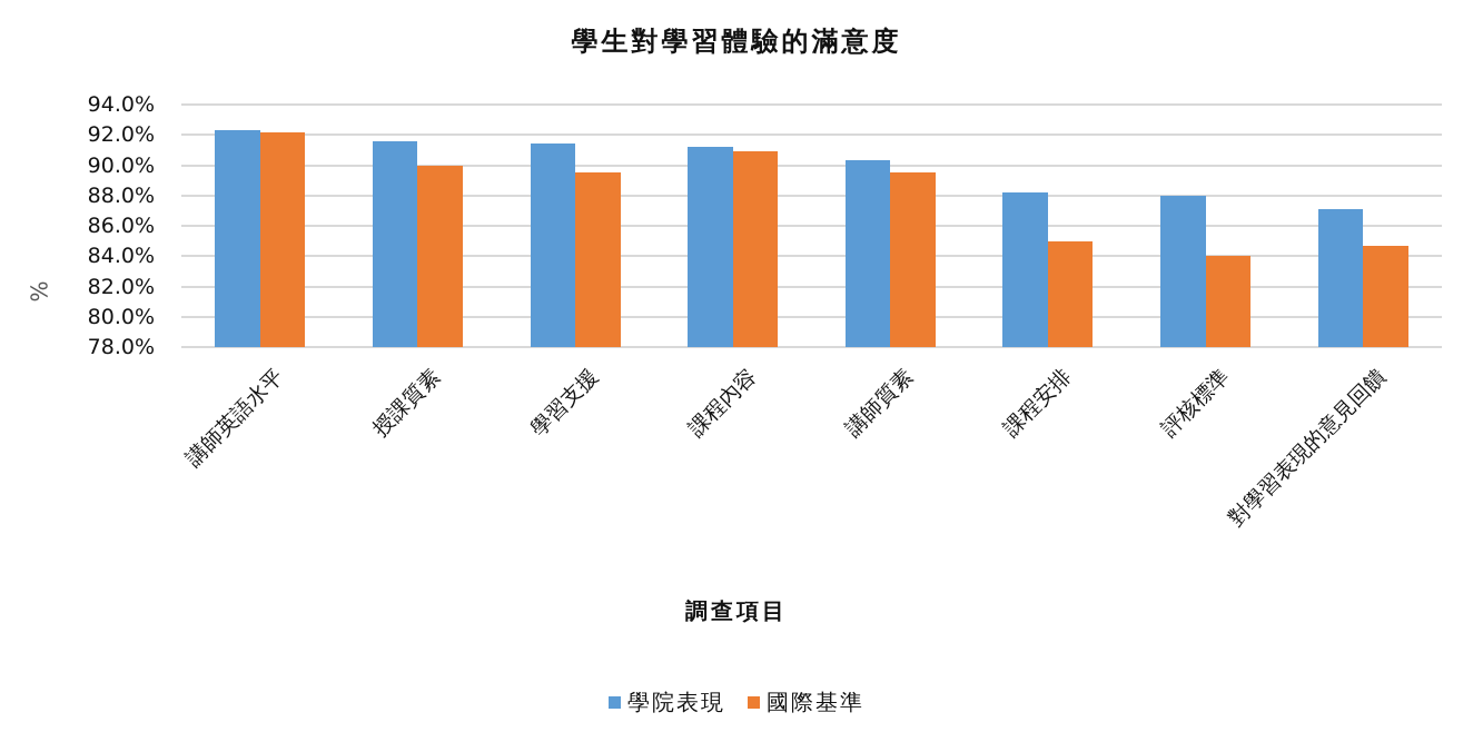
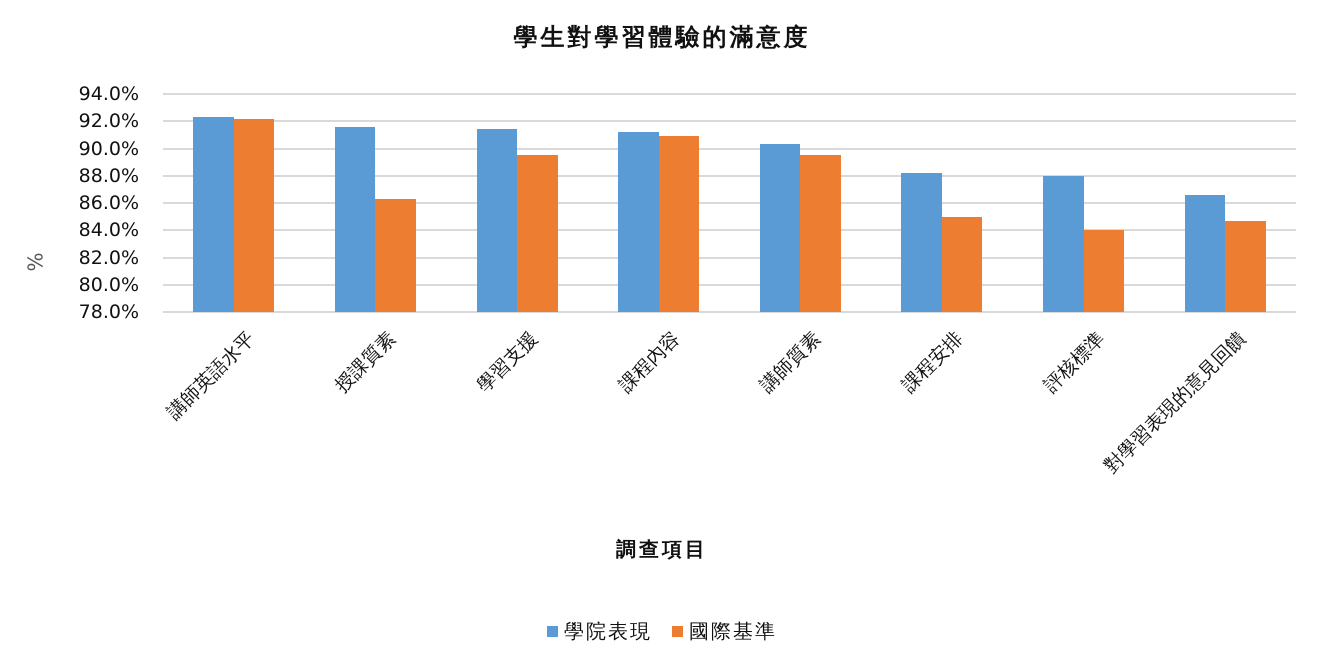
國際基準/授課質素: 90.0% -> 86.3%
學院表現/對學習表現的意見回饋: 87.1% -> 86.6%
